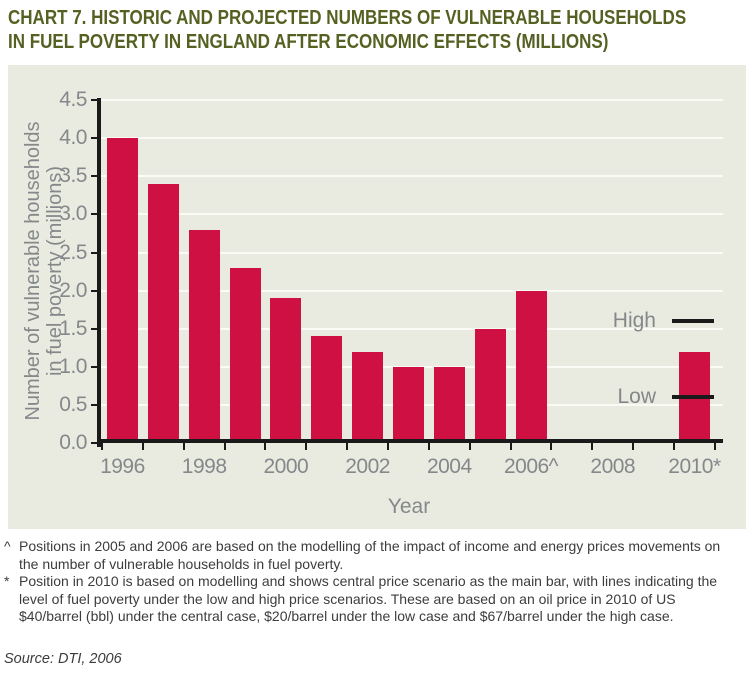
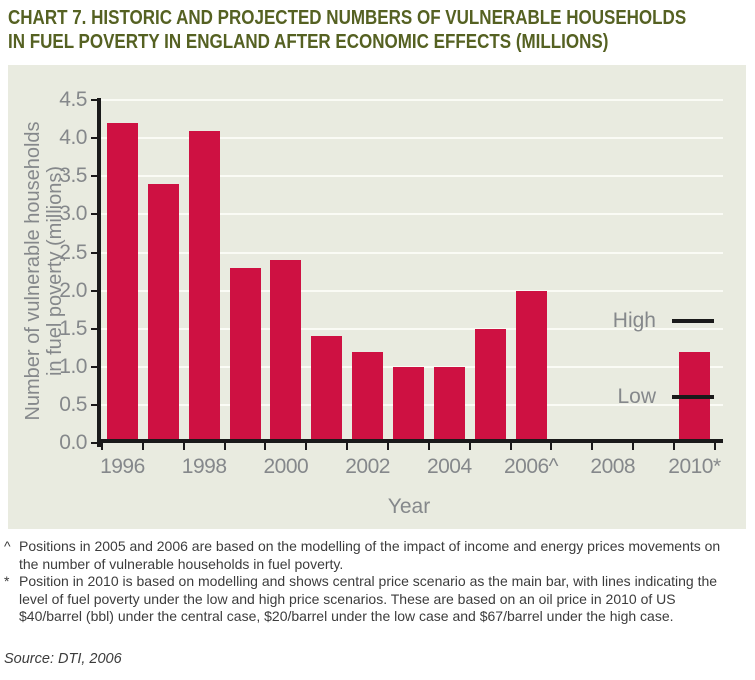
1996: 4.0 -> 4.2
1998: 2.8 -> 4.1
2000: 1.9 -> 2.4
